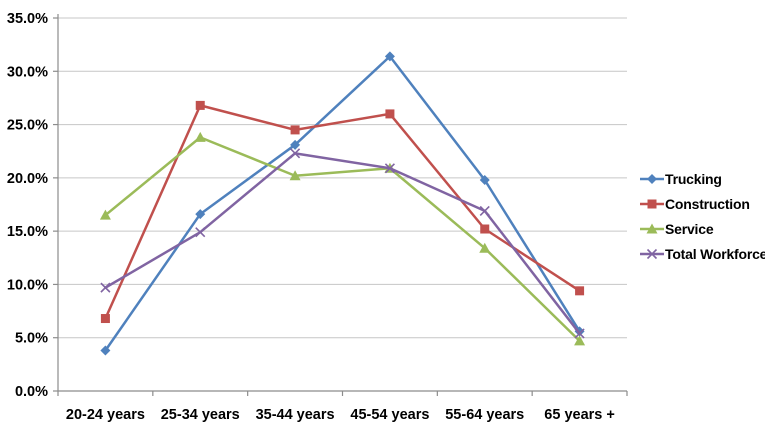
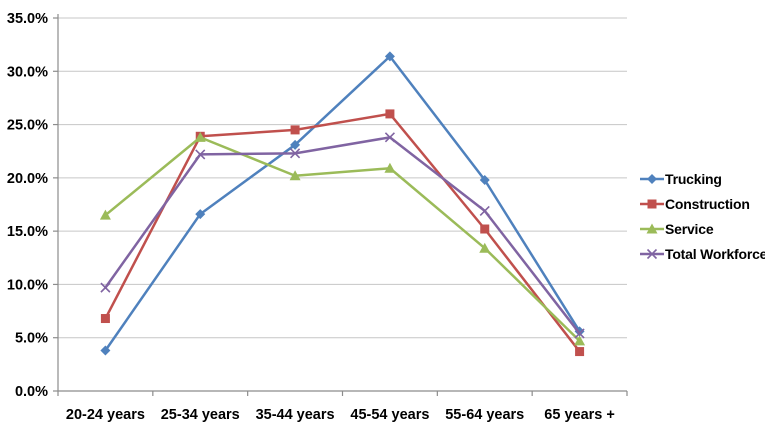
Construction/25-34 years: 26.8% -> 23.9%
Total Workforce/25-34 years: 14.9% -> 22.2%
Total Workforce/45-54 years: 20.9% -> 23.8%
Construction/65 years +: 9.4% -> 3.7%
